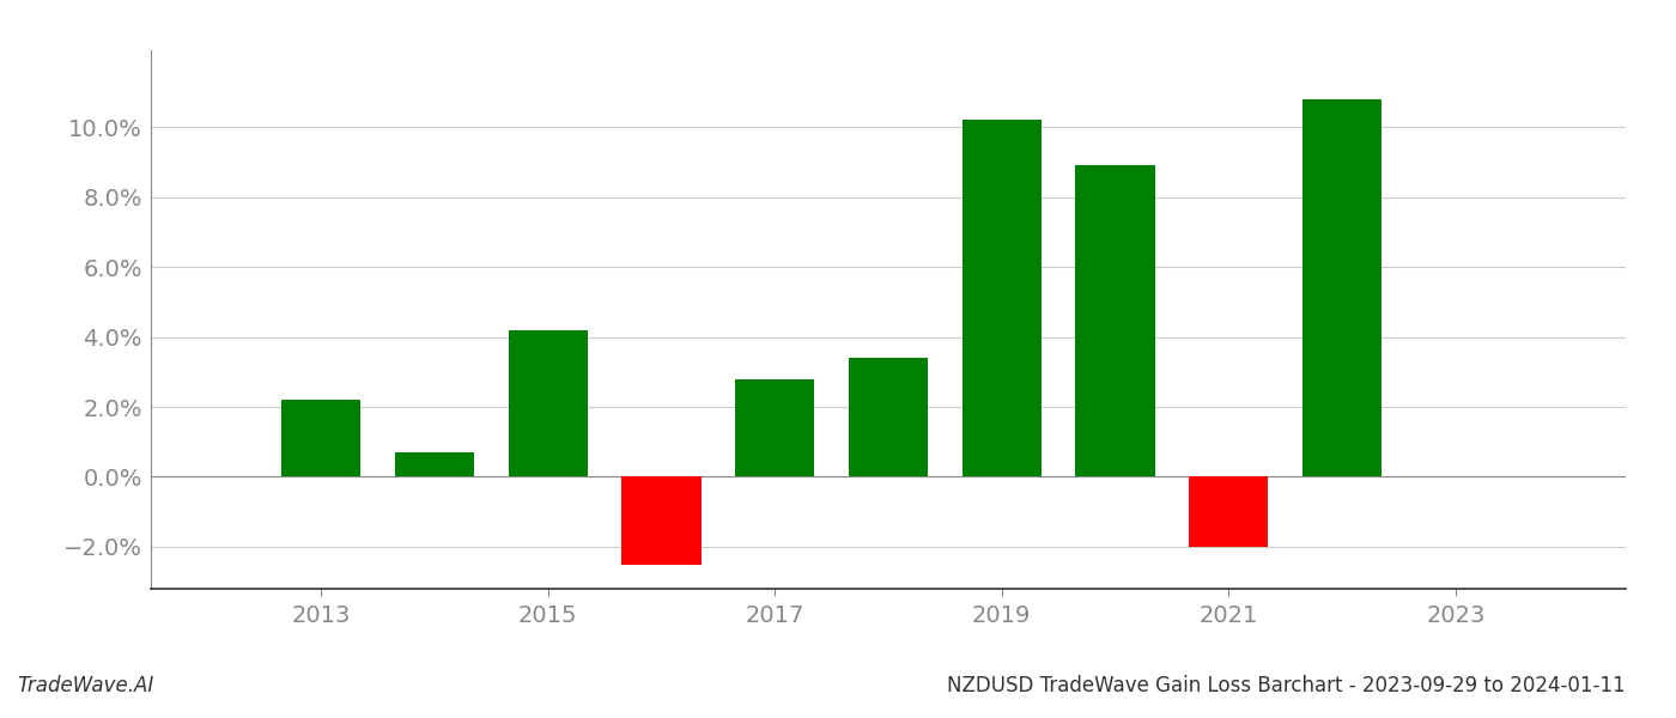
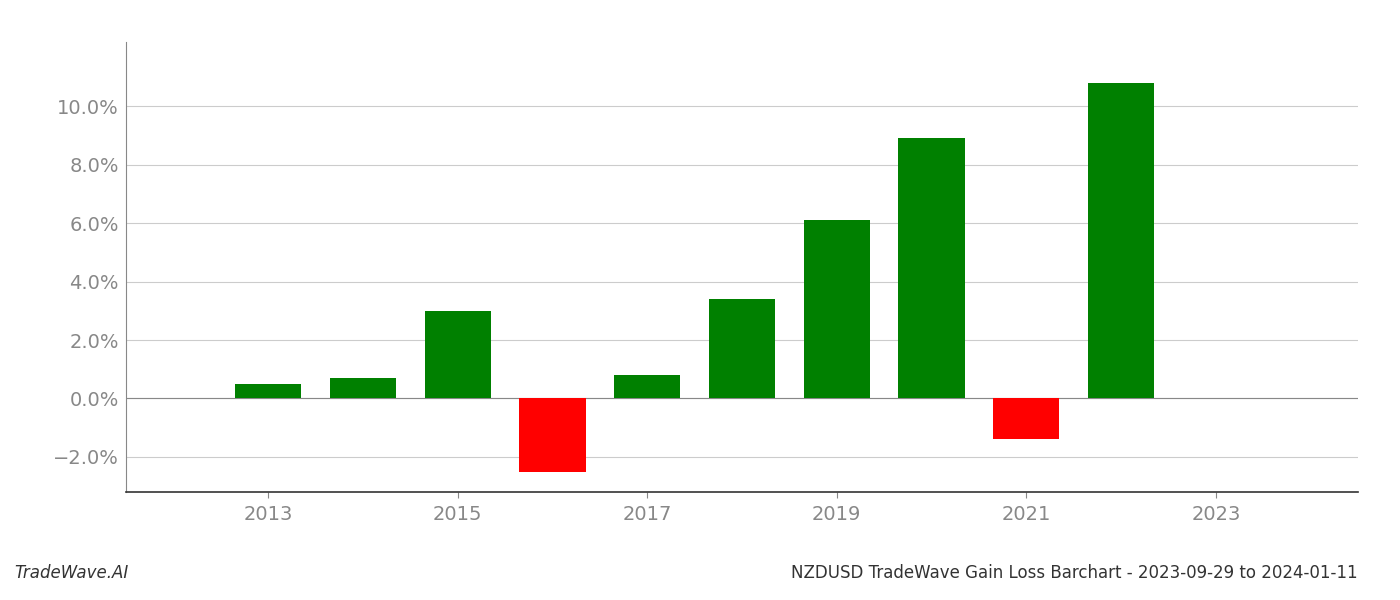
2013: 2.2% -> 0.5%
2015: 4.2% -> 3.0%
2017: 2.8% -> 0.8%
2019: 10.2% -> 6.1%
2021: -2.0% -> -1.4%
